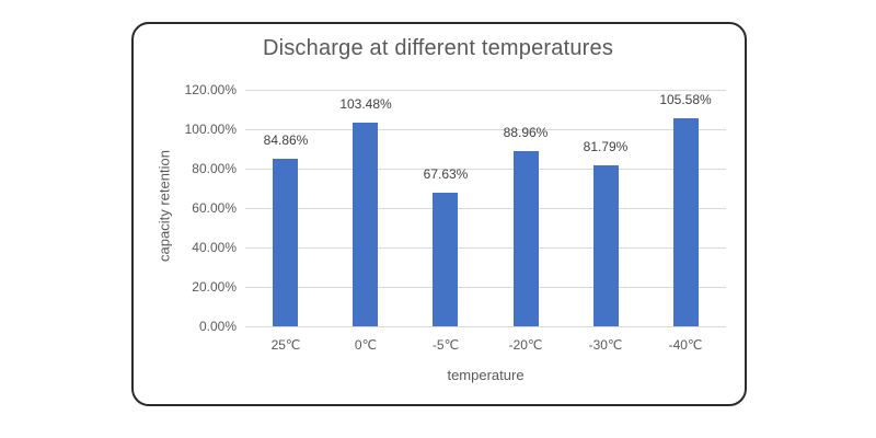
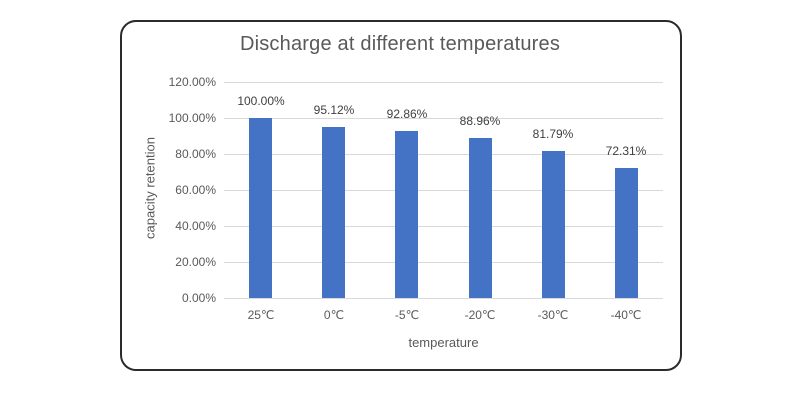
25℃: 84.86% -> 100.00%
0℃: 103.48% -> 95.12%
-5℃: 67.63% -> 92.86%
-40℃: 105.58% -> 72.31%
